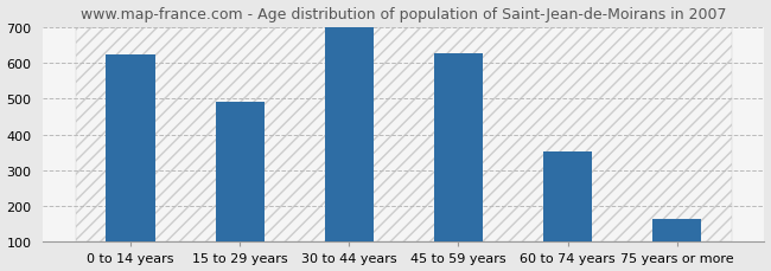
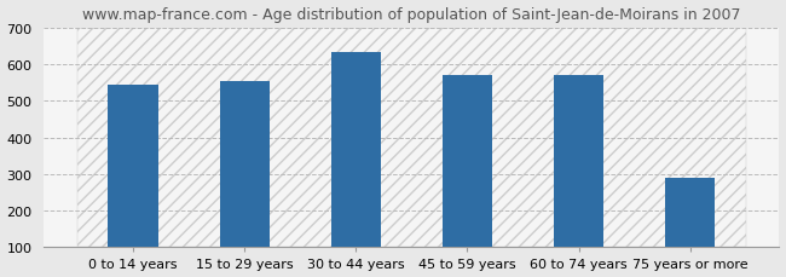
0 to 14 years: 625 -> 545
15 to 29 years: 493 -> 555
30 to 44 years: 700 -> 635
45 to 59 years: 628 -> 570
60 to 74 years: 352 -> 570
75 years or more: 163 -> 290
